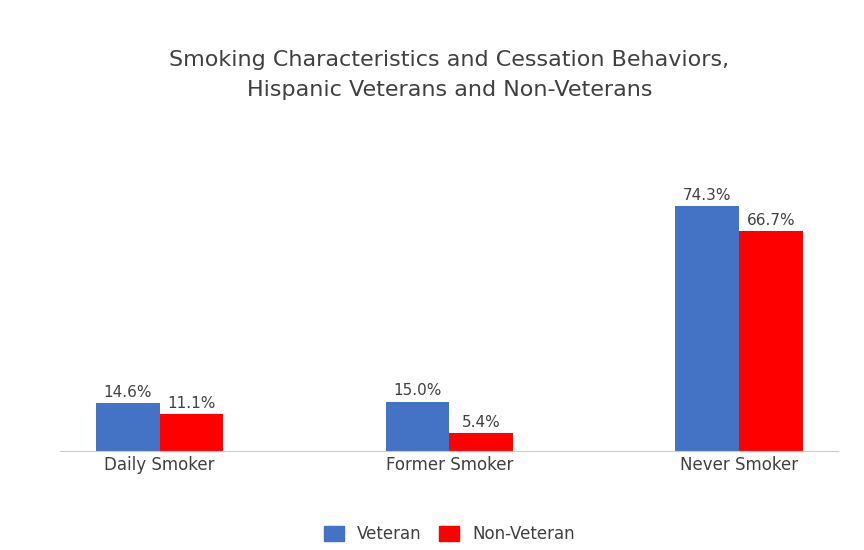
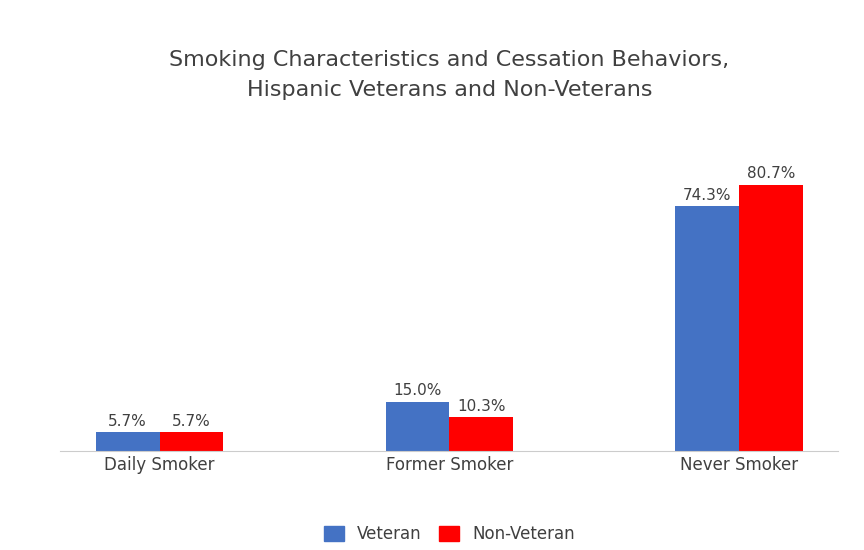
Veteran/Daily Smoker: 14.6% -> 5.7%
Non-Veteran/Daily Smoker: 11.1% -> 5.7%
Non-Veteran/Former Smoker: 5.4% -> 10.3%
Non-Veteran/Never Smoker: 66.7% -> 80.7%
